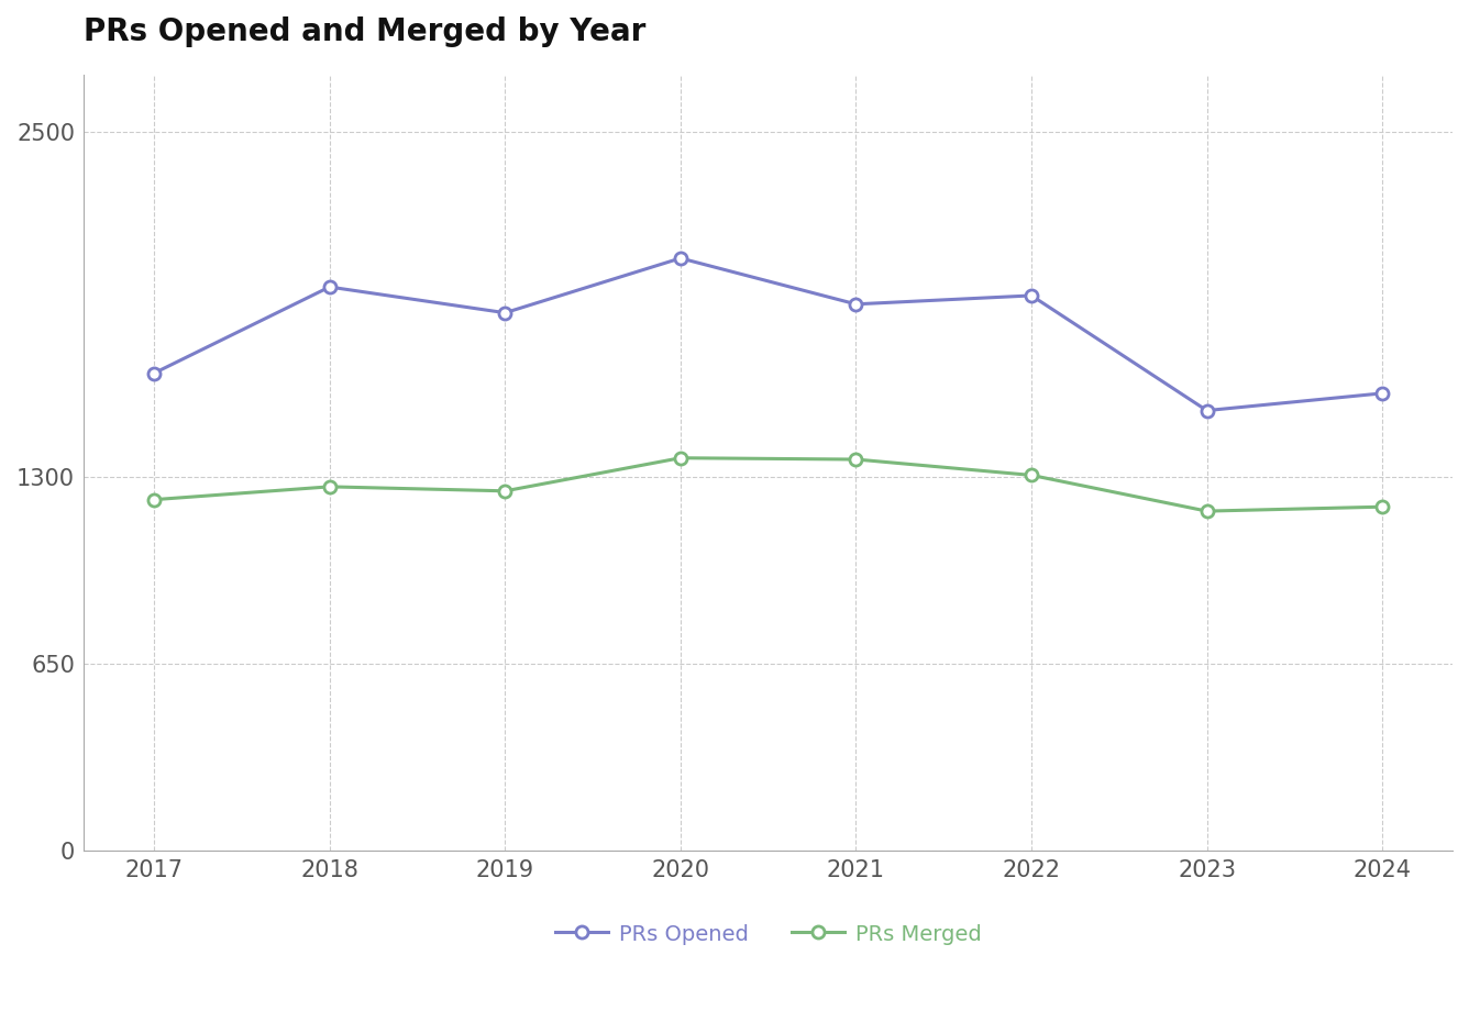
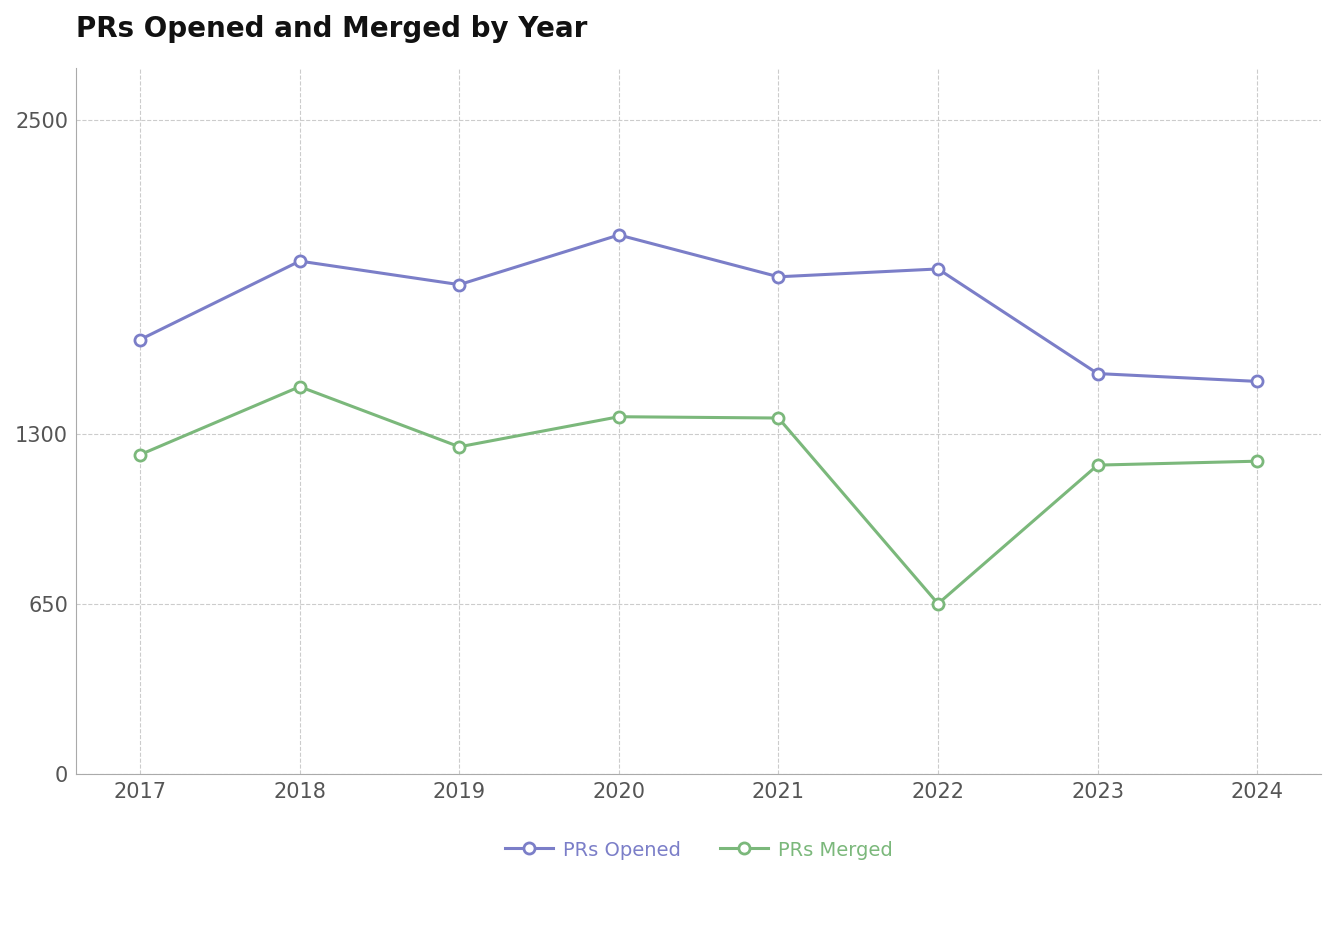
PRs Merged/2018: 1265 -> 1480
PRs Merged/2022: 1305 -> 650
PRs Opened/2024: 1590 -> 1500
